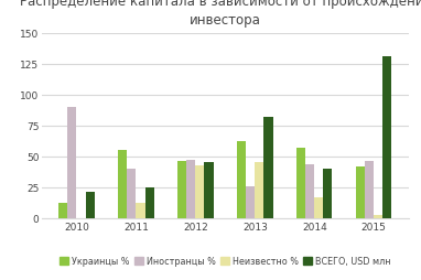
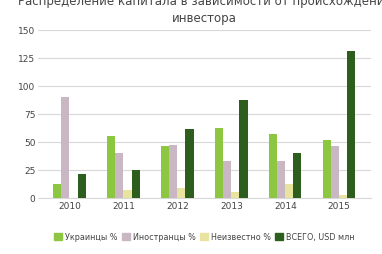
Неизвестно %/2011: 12 -> 7
Неизвестно %/2012: 43 -> 9
ВСЕГО, USD млн/2012: 45 -> 61
Иностранцы %/2013: 26 -> 33
Неизвестно %/2013: 45 -> 5
ВСЕГО, USD млн/2013: 82 -> 87
Иностранцы %/2014: 44 -> 33
Неизвестно %/2014: 17 -> 12
Украинцы %/2015: 42 -> 52
